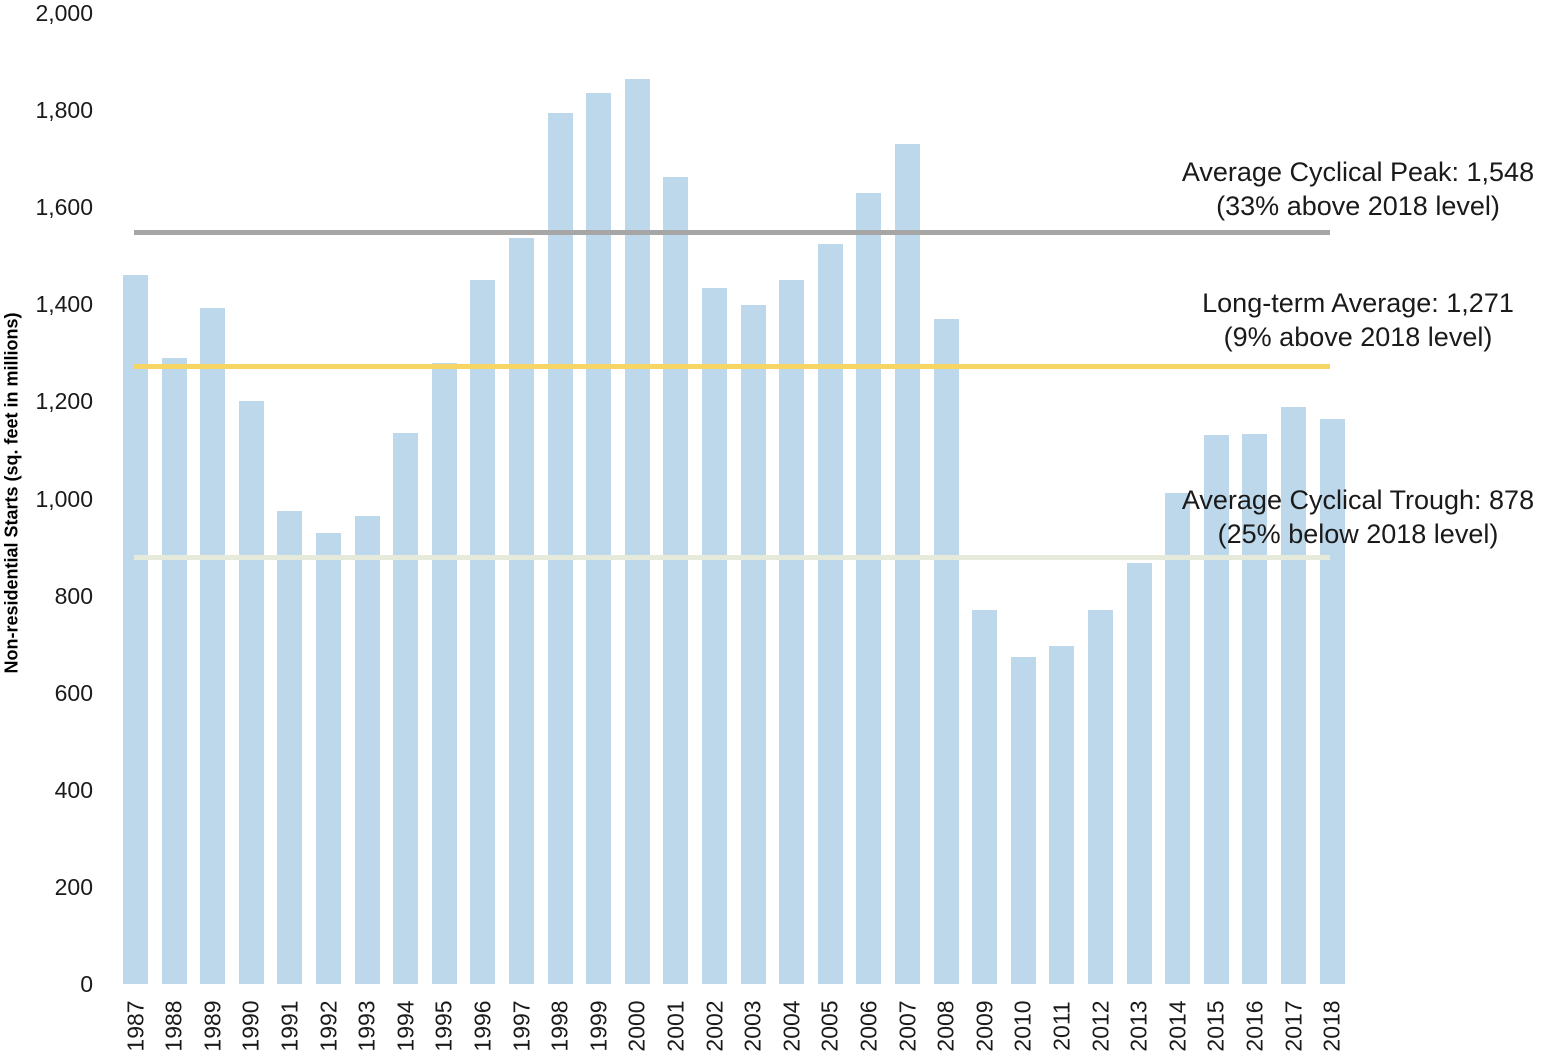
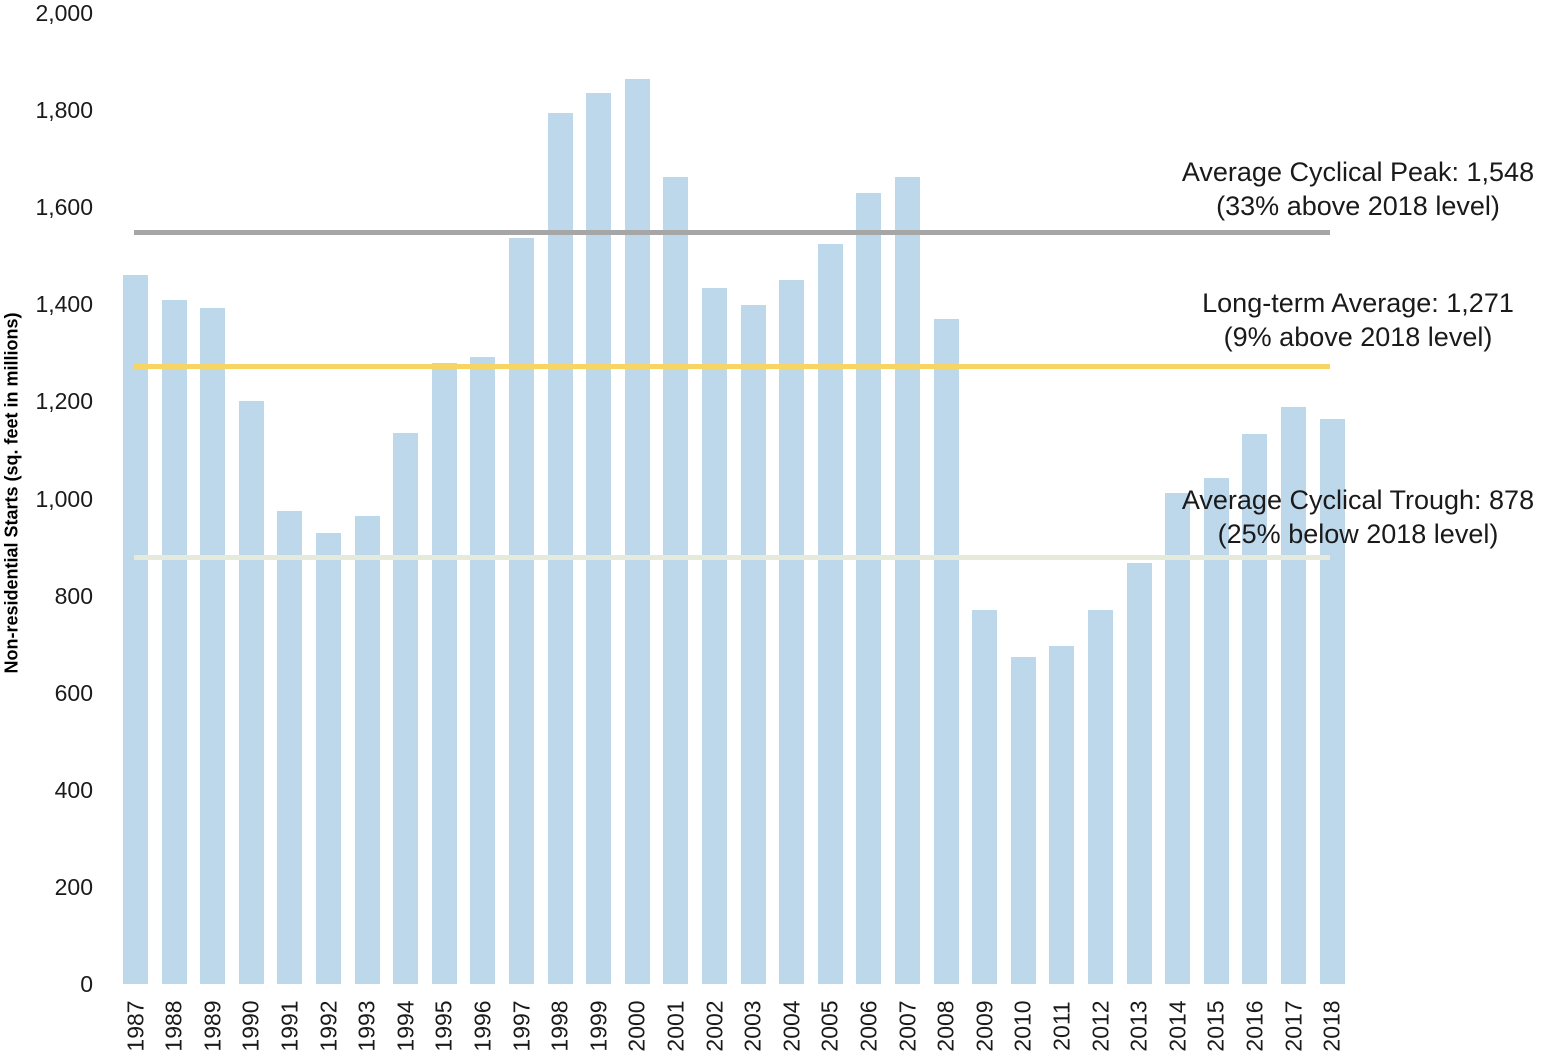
1988: 1290 -> 1410
1996: 1450 -> 1290
2007: 1730 -> 1660
2015: 1130 -> 1040
